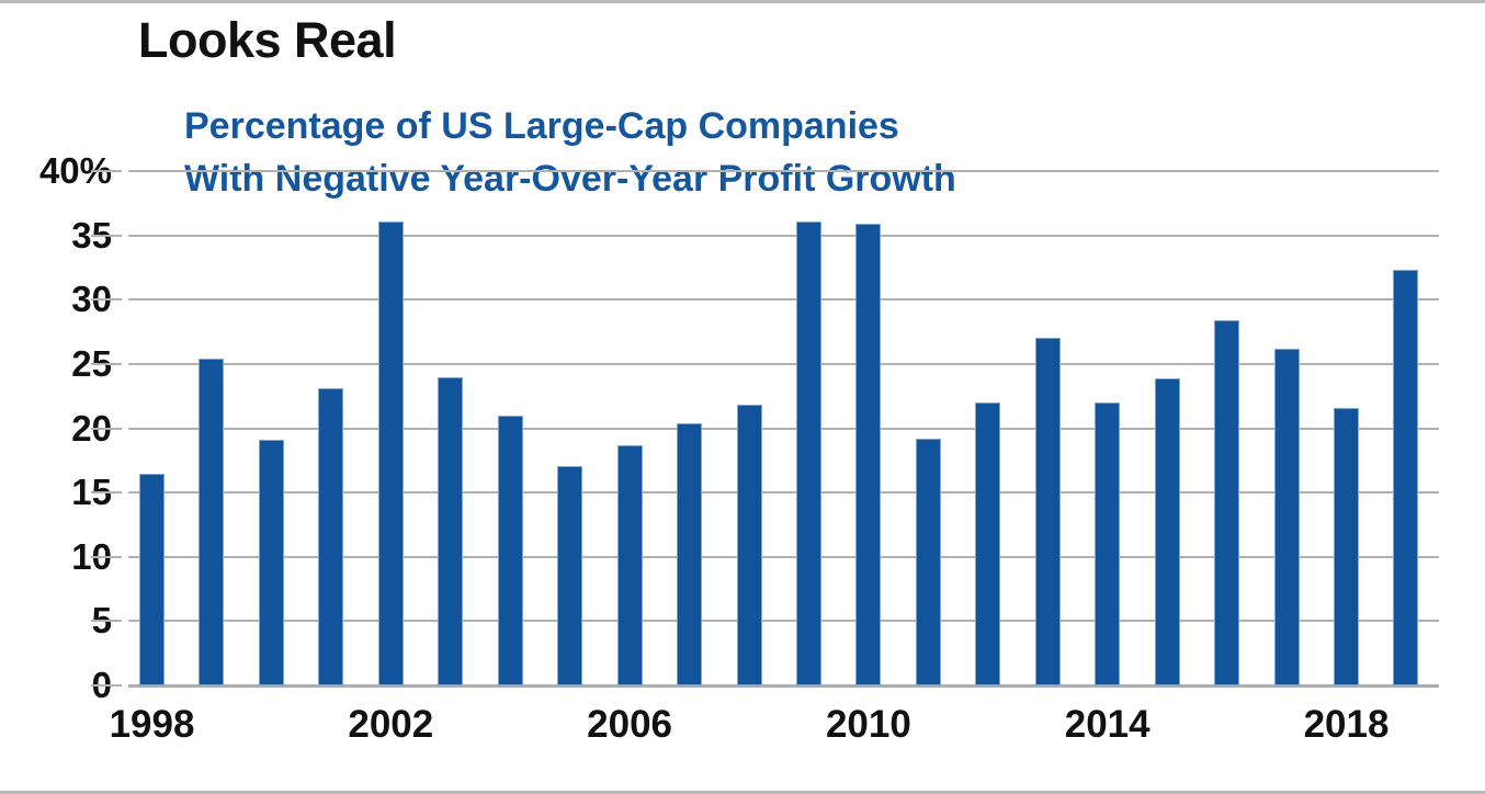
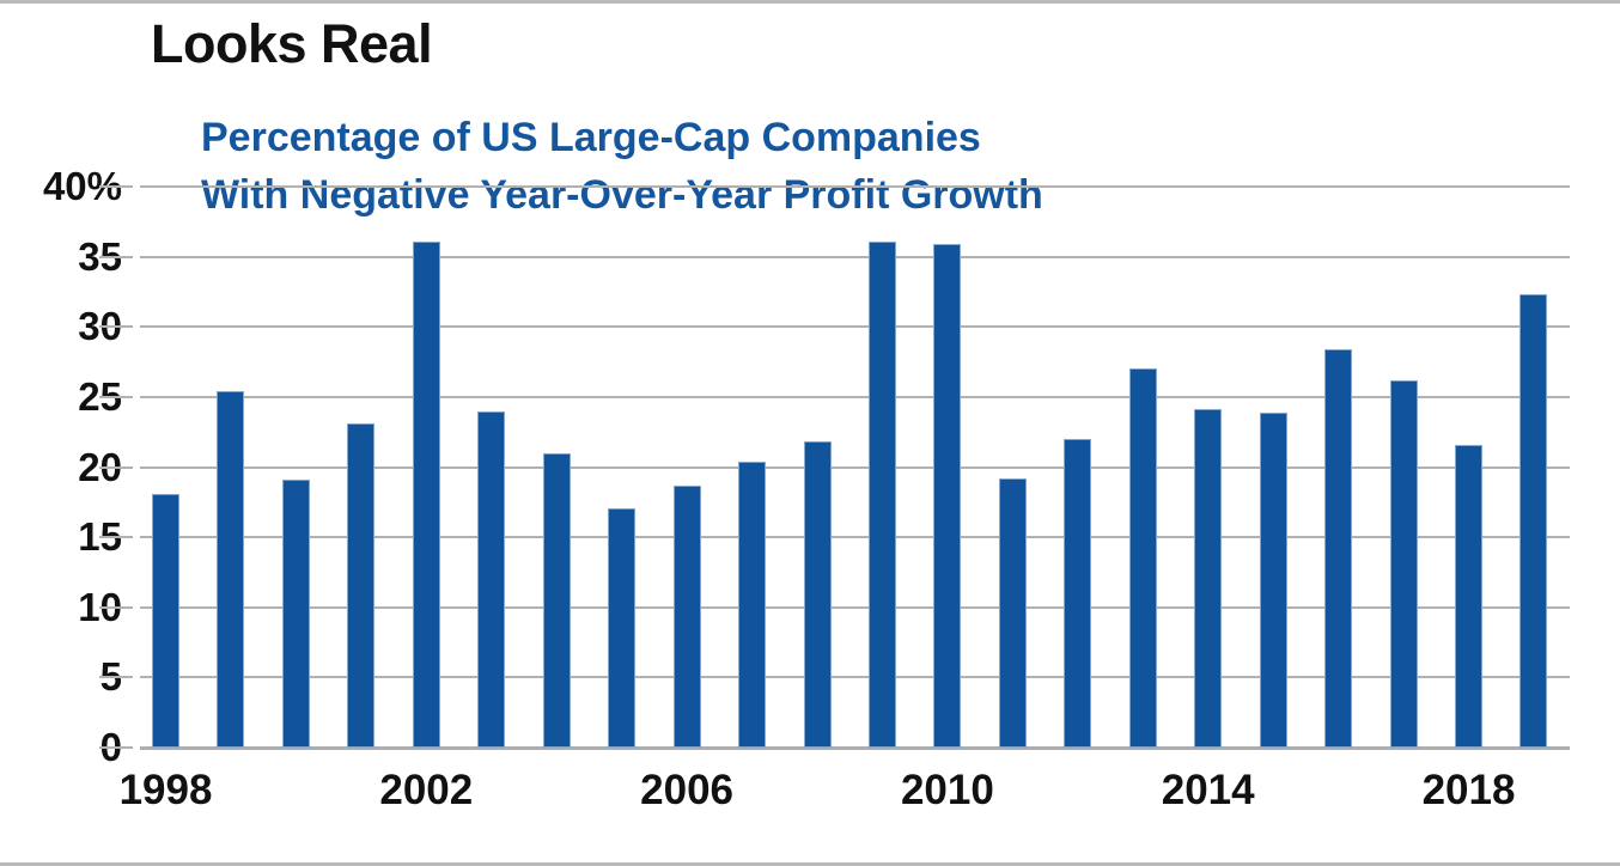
1998: 16.5% -> 18.1%
2014: 22.0% -> 24.1%
